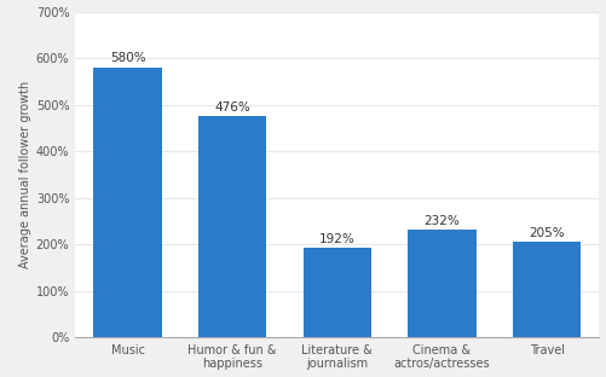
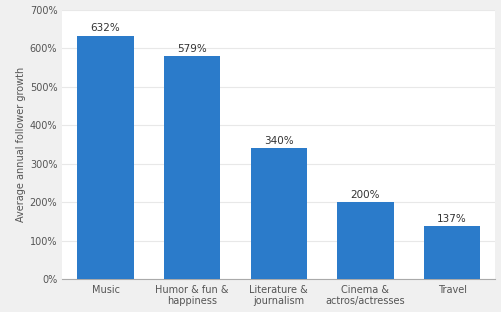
Music: 580% -> 632%
Humor & fun & happiness: 476% -> 579%
Literature & journalism: 192% -> 340%
Cinema & actros/actresses: 232% -> 200%
Travel: 205% -> 137%
